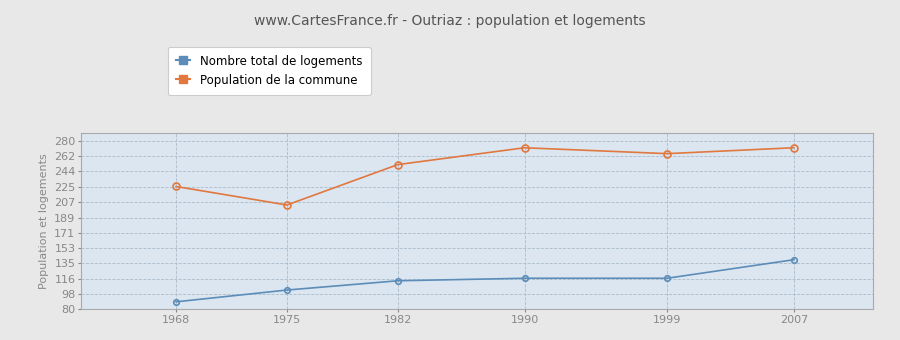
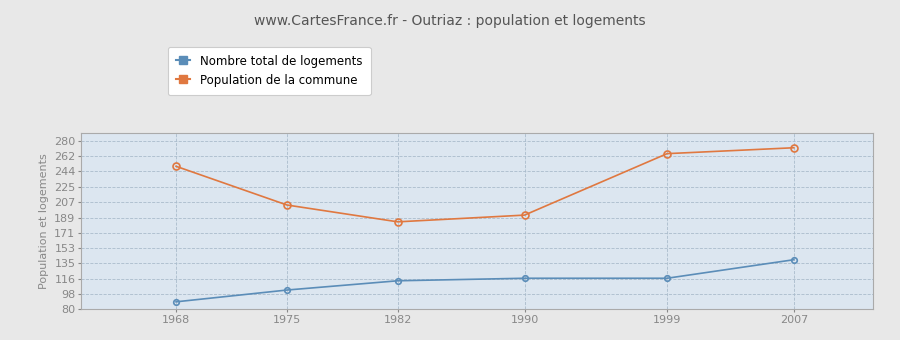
Population de la commune/1968: 226 -> 250
Population de la commune/1982: 252 -> 184
Population de la commune/1990: 272 -> 192
